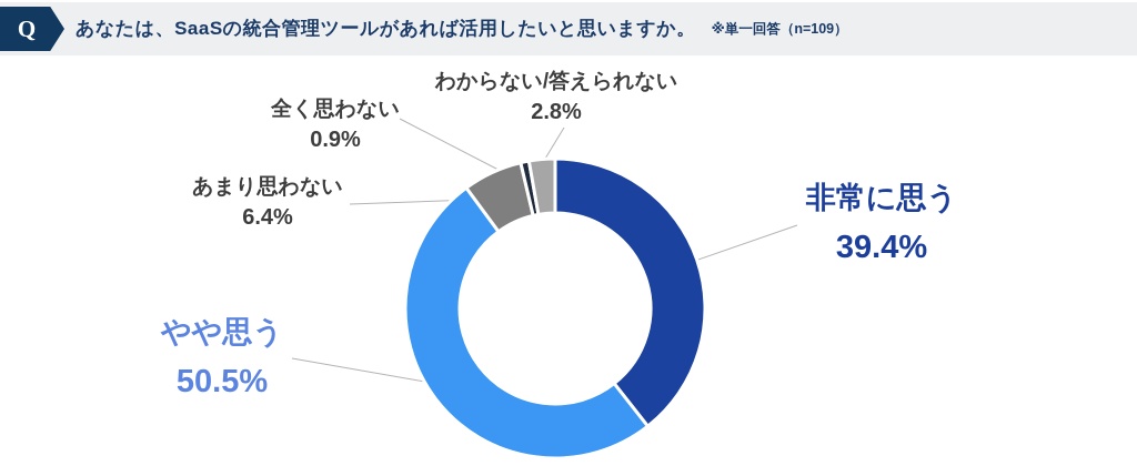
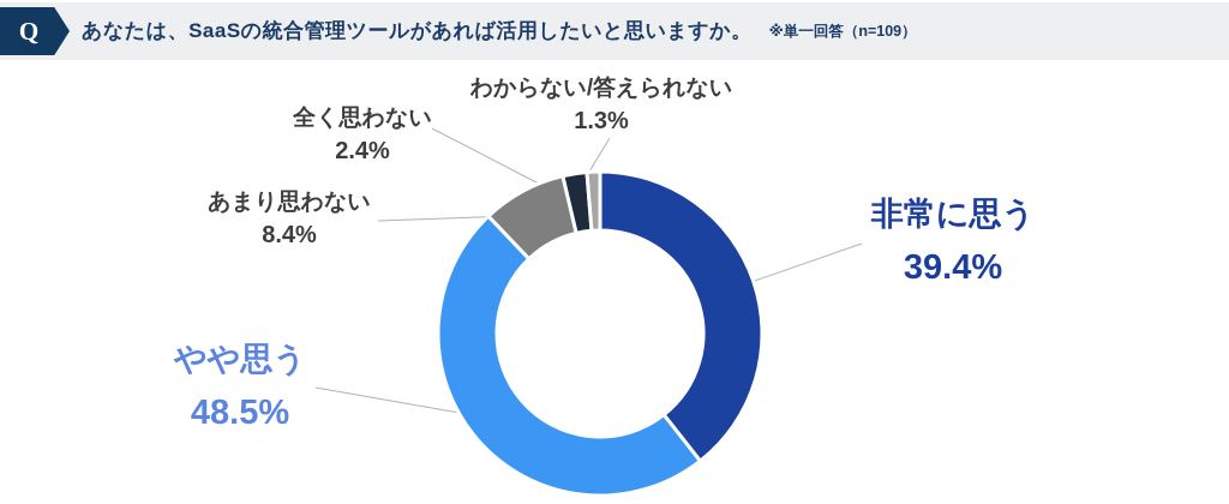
やや思う: 50.5% -> 48.5%
あまり思わない: 6.4% -> 8.4%
全く思わない: 0.9% -> 2.4%
わからない/答えられない: 2.8% -> 1.3%
